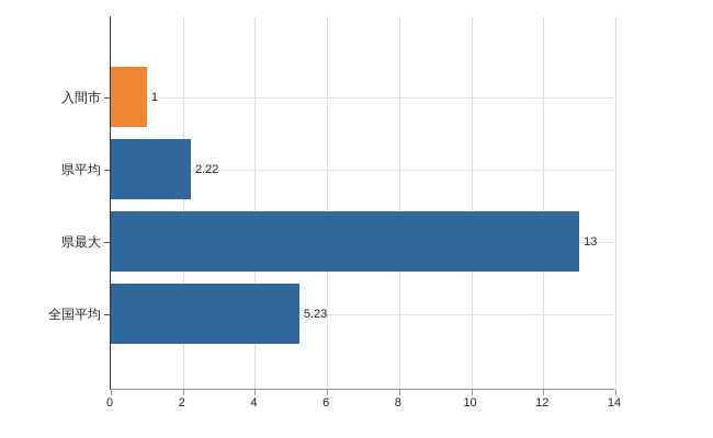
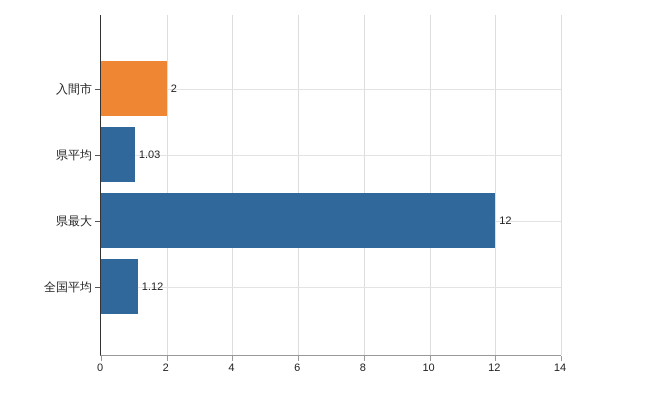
入間市: 1 -> 2
県平均: 2.22 -> 1.03
県最大: 13 -> 12
全国平均: 5.23 -> 1.12
